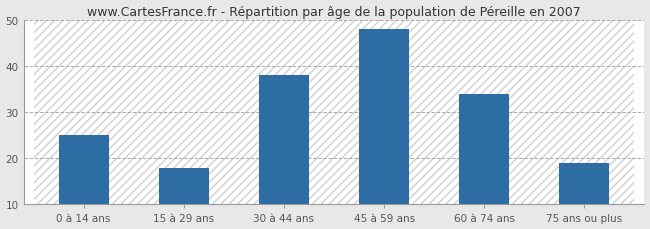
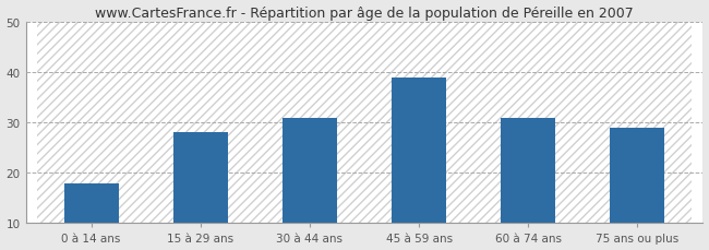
0 à 14 ans: 25 -> 18
15 à 29 ans: 18 -> 28
30 à 44 ans: 38 -> 31
45 à 59 ans: 48 -> 39
60 à 74 ans: 34 -> 31
75 ans ou plus: 19 -> 29
